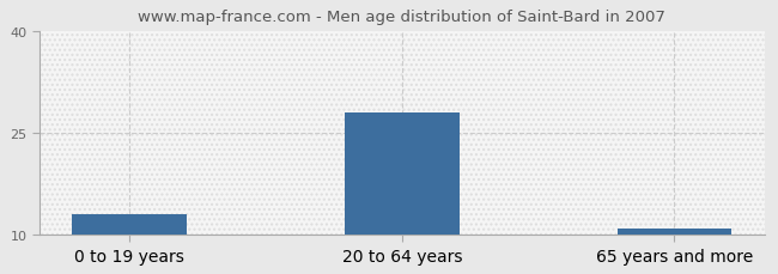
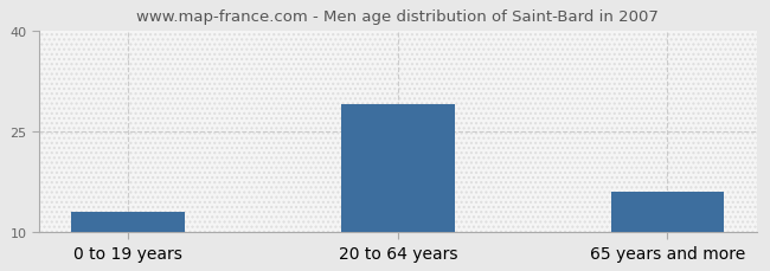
20 to 64 years: 28 -> 29
65 years and more: 11 -> 16
